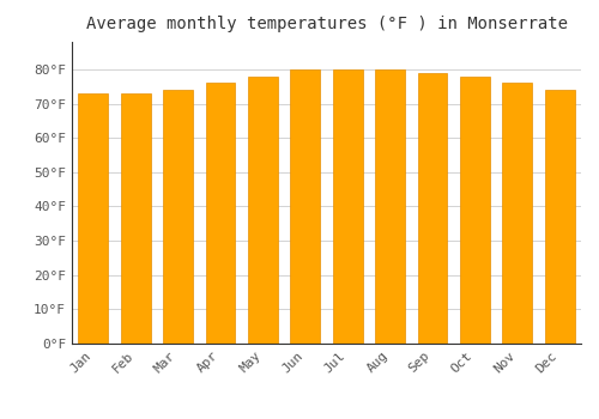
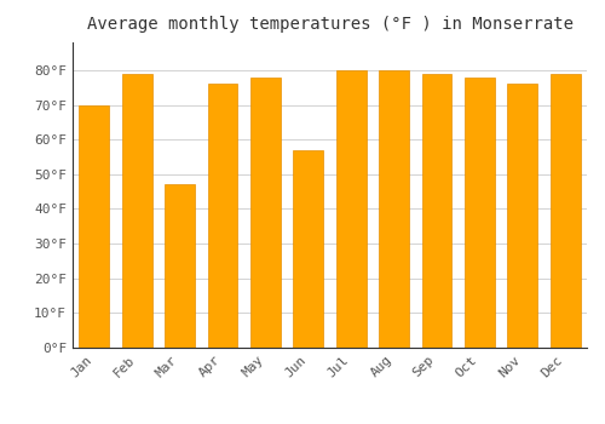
Jan: 73°F -> 70°F
Feb: 73°F -> 79°F
Mar: 74°F -> 47°F
Jun: 80°F -> 57°F
Dec: 74°F -> 79°F
